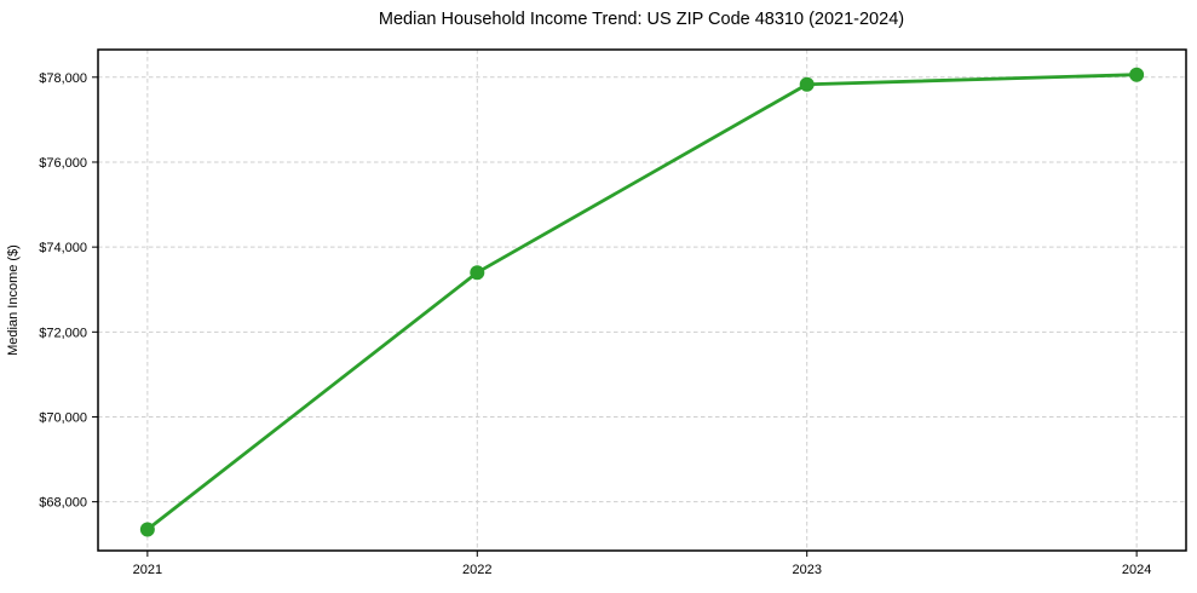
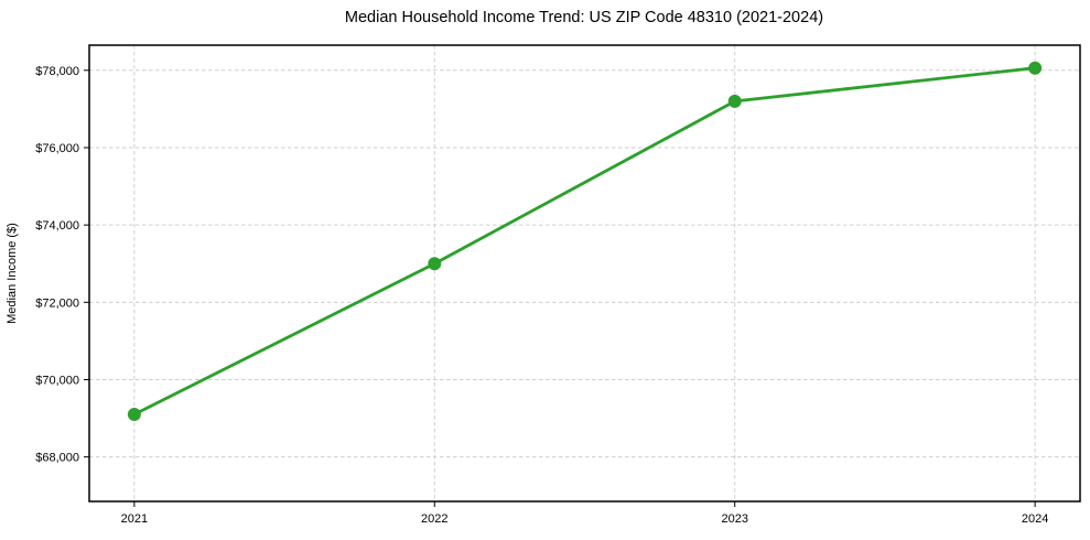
2021: $67400 -> $69100
2022: $73400 -> $73000
2023: $77800 -> $77200
